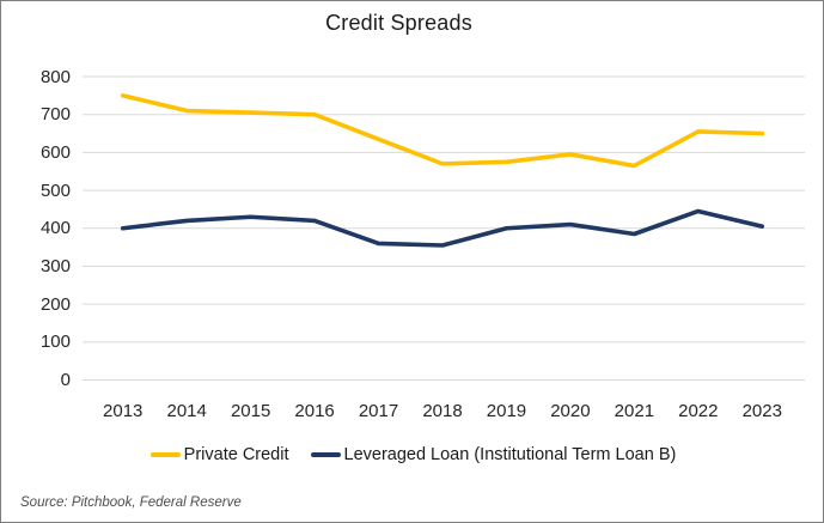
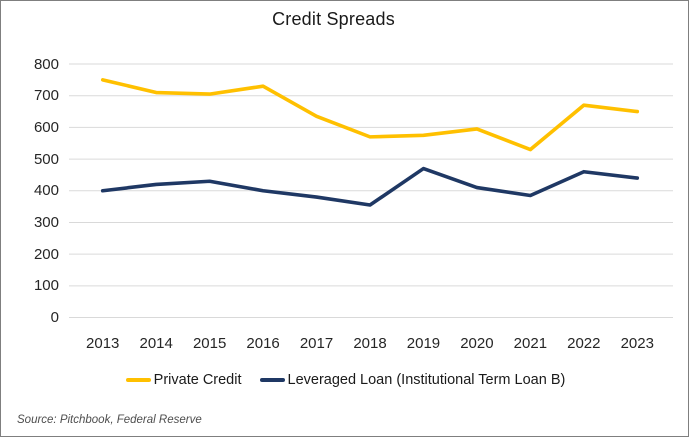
Private Credit/2016: 700 -> 730
Leveraged Loan (Institutional Term Loan B)/2016: 420 -> 400
Leveraged Loan (Institutional Term Loan B)/2017: 360 -> 380
Leveraged Loan (Institutional Term Loan B)/2019: 400 -> 470
Private Credit/2021: 560 -> 530
Private Credit/2022: 660 -> 670
Leveraged Loan (Institutional Term Loan B)/2022: 440 -> 460
Leveraged Loan (Institutional Term Loan B)/2023: 400 -> 440
